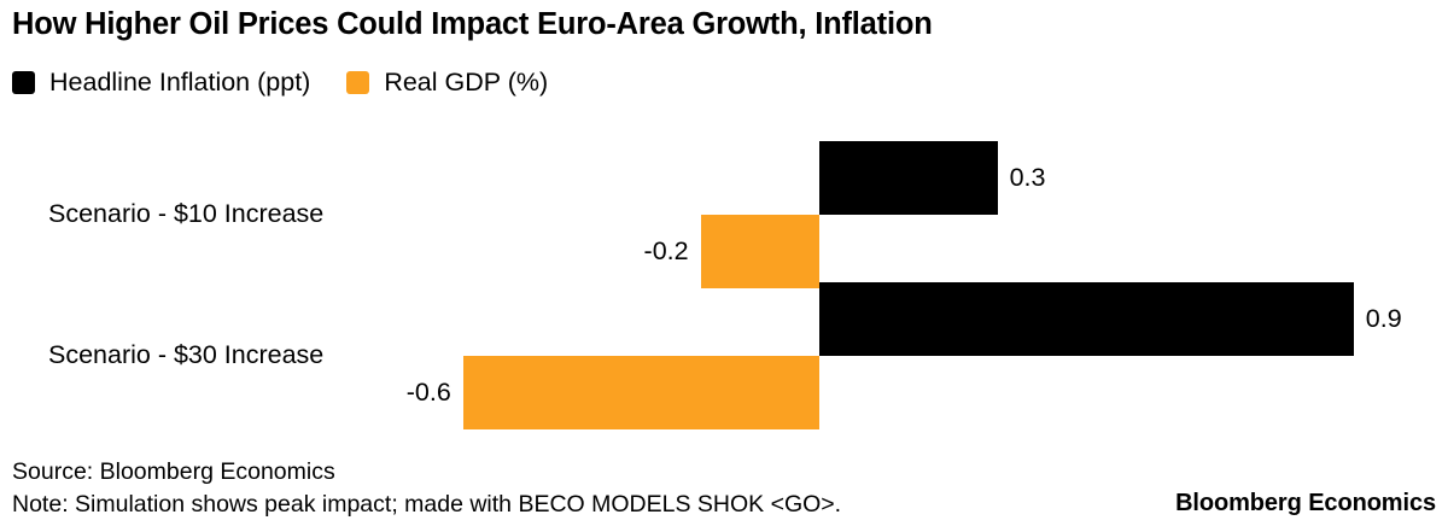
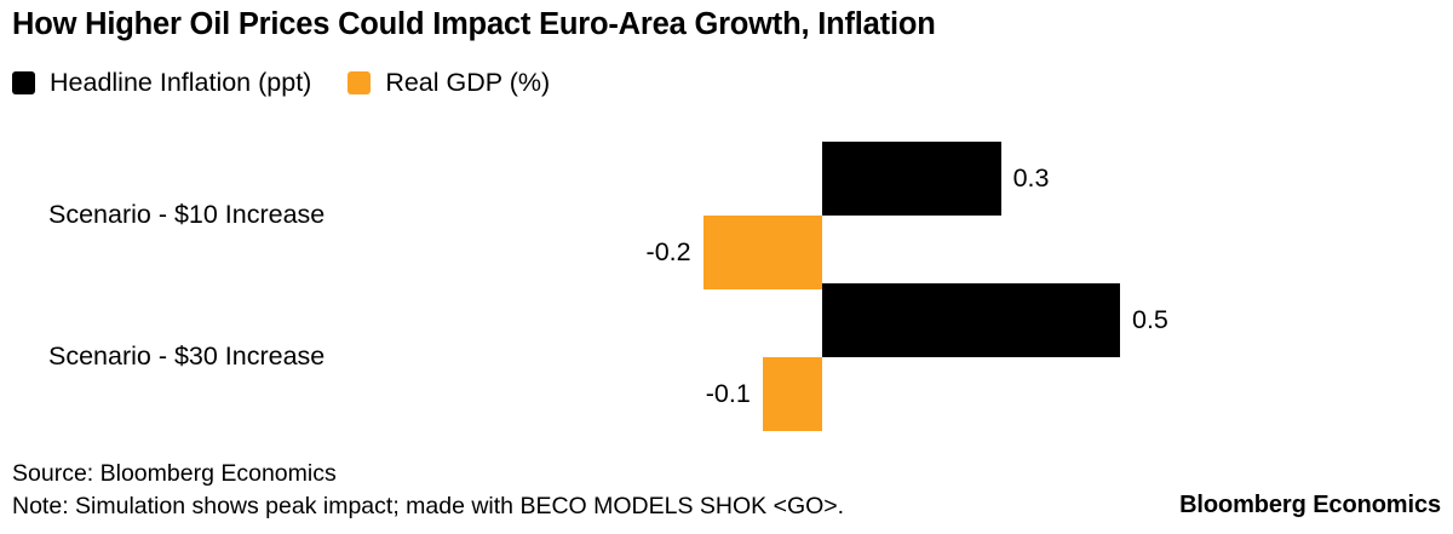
Headline Inflation (ppt)/Scenario - $30 Increase: 0.9 -> 0.5
Real GDP (%)/Scenario - $30 Increase: -0.6 -> -0.1
